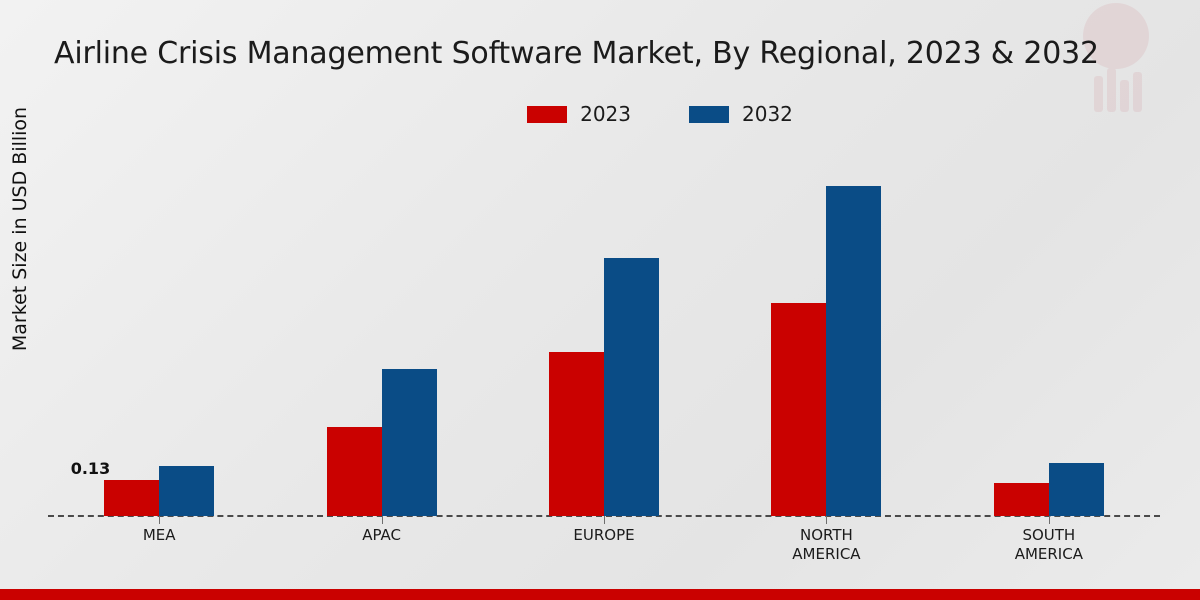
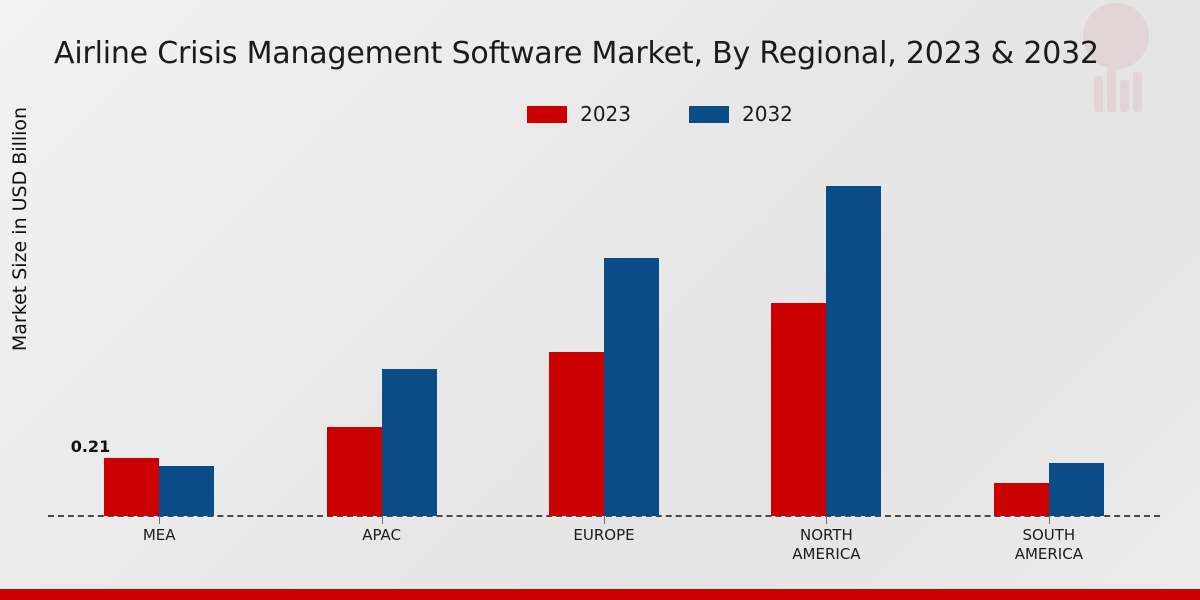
2023/MEA: 0.13 -> 0.21
